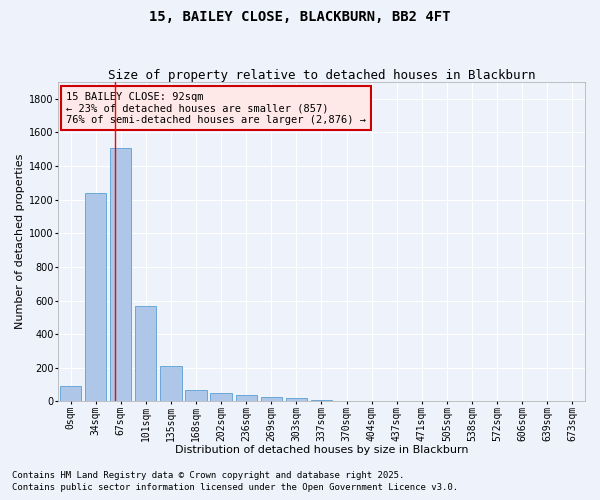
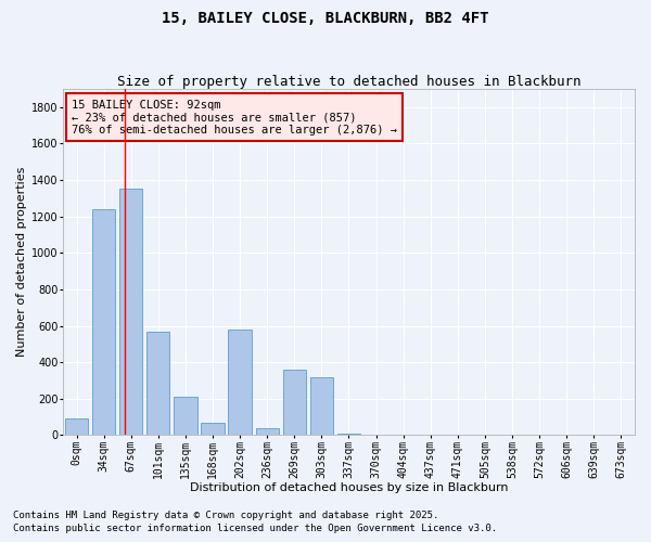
67sqm: 1510 -> 1350
202sqm: 50 -> 580
269sqm: 30 -> 360
303sqm: 20 -> 320
